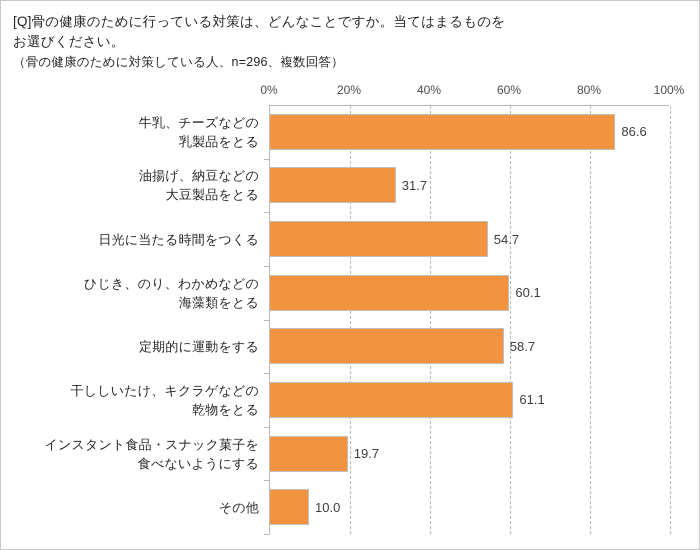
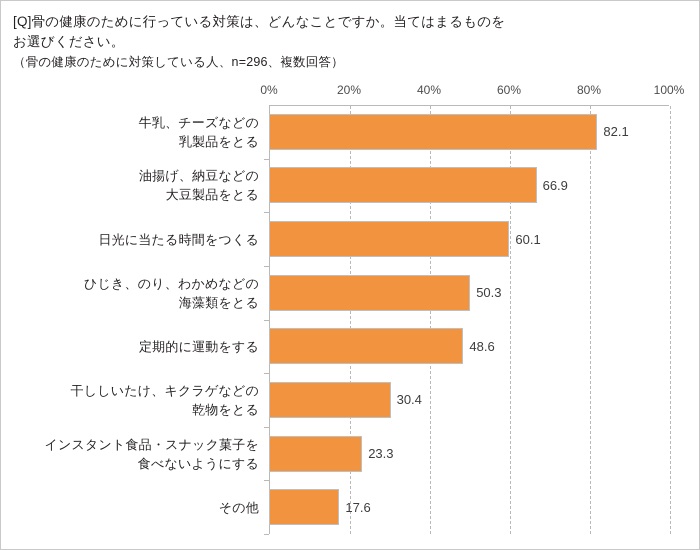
牛乳、チーズなどの 乳製品をとる: 86.6 -> 82.1
油揚げ、納豆などの 大豆製品をとる: 31.7 -> 66.9
日光に当たる時間をつくる: 54.7 -> 60.1
ひじき、のり、わかめなどの 海藻類をとる: 60.1 -> 50.3
定期的に運動をする: 58.7 -> 48.6
干ししいたけ、キクラゲなどの 乾物をとる: 61.1 -> 30.4
インスタント食品・スナック菓子を 食べないようにする: 19.7 -> 23.3
その他: 10.0 -> 17.6
